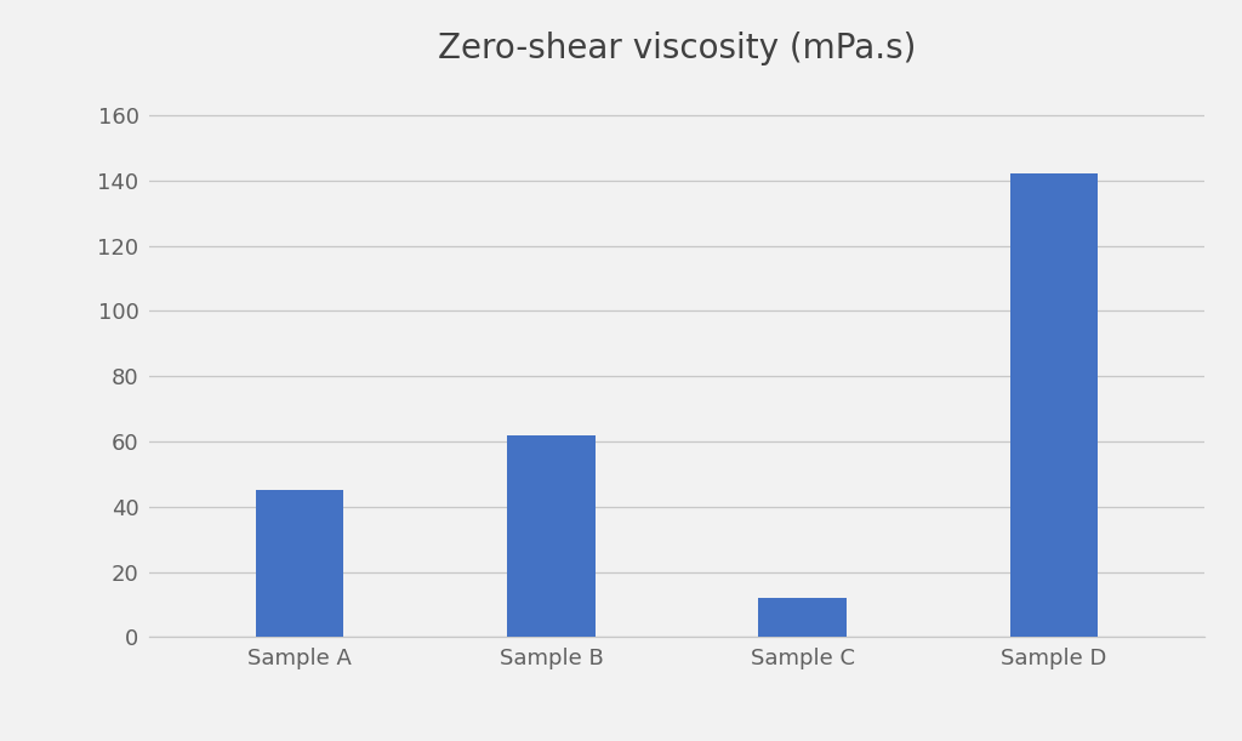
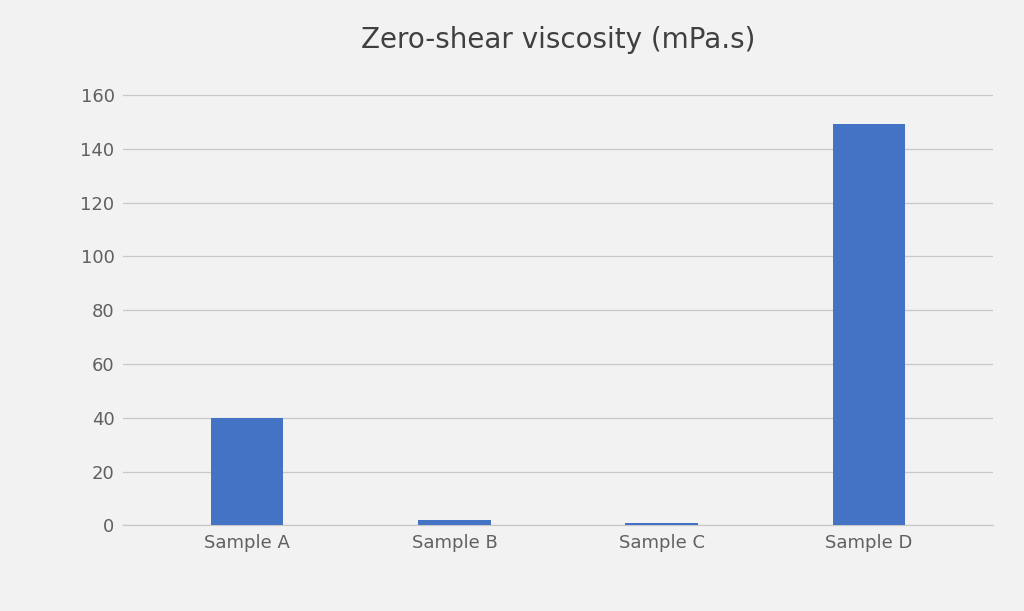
Sample A: 45 -> 40
Sample B: 62 -> 2
Sample C: 12 -> 1
Sample D: 142 -> 149
